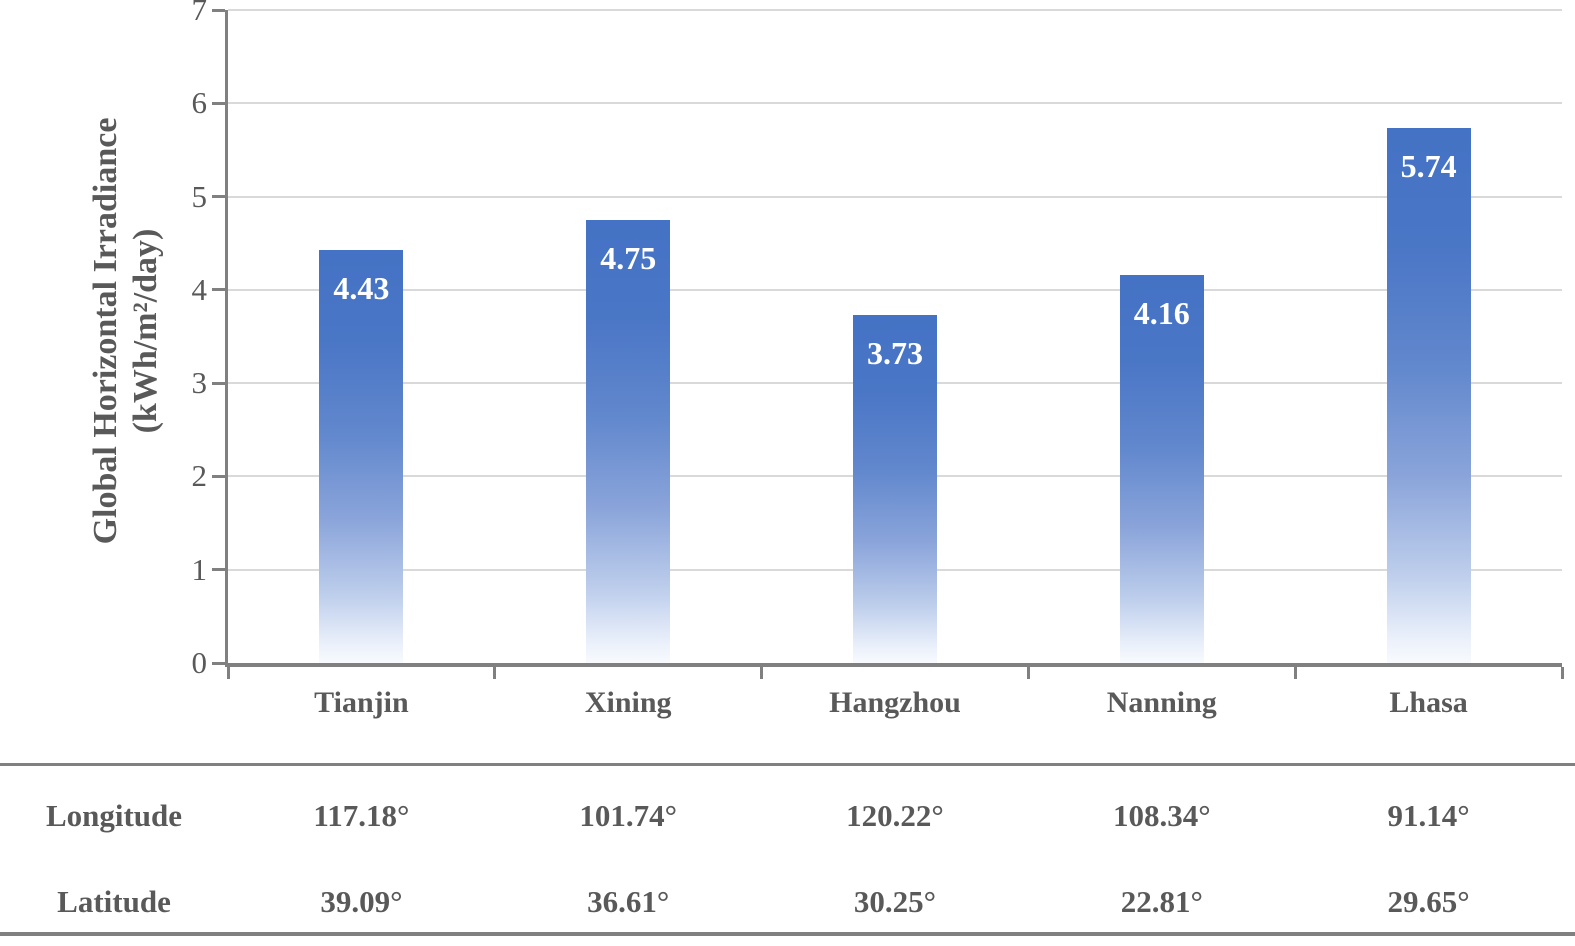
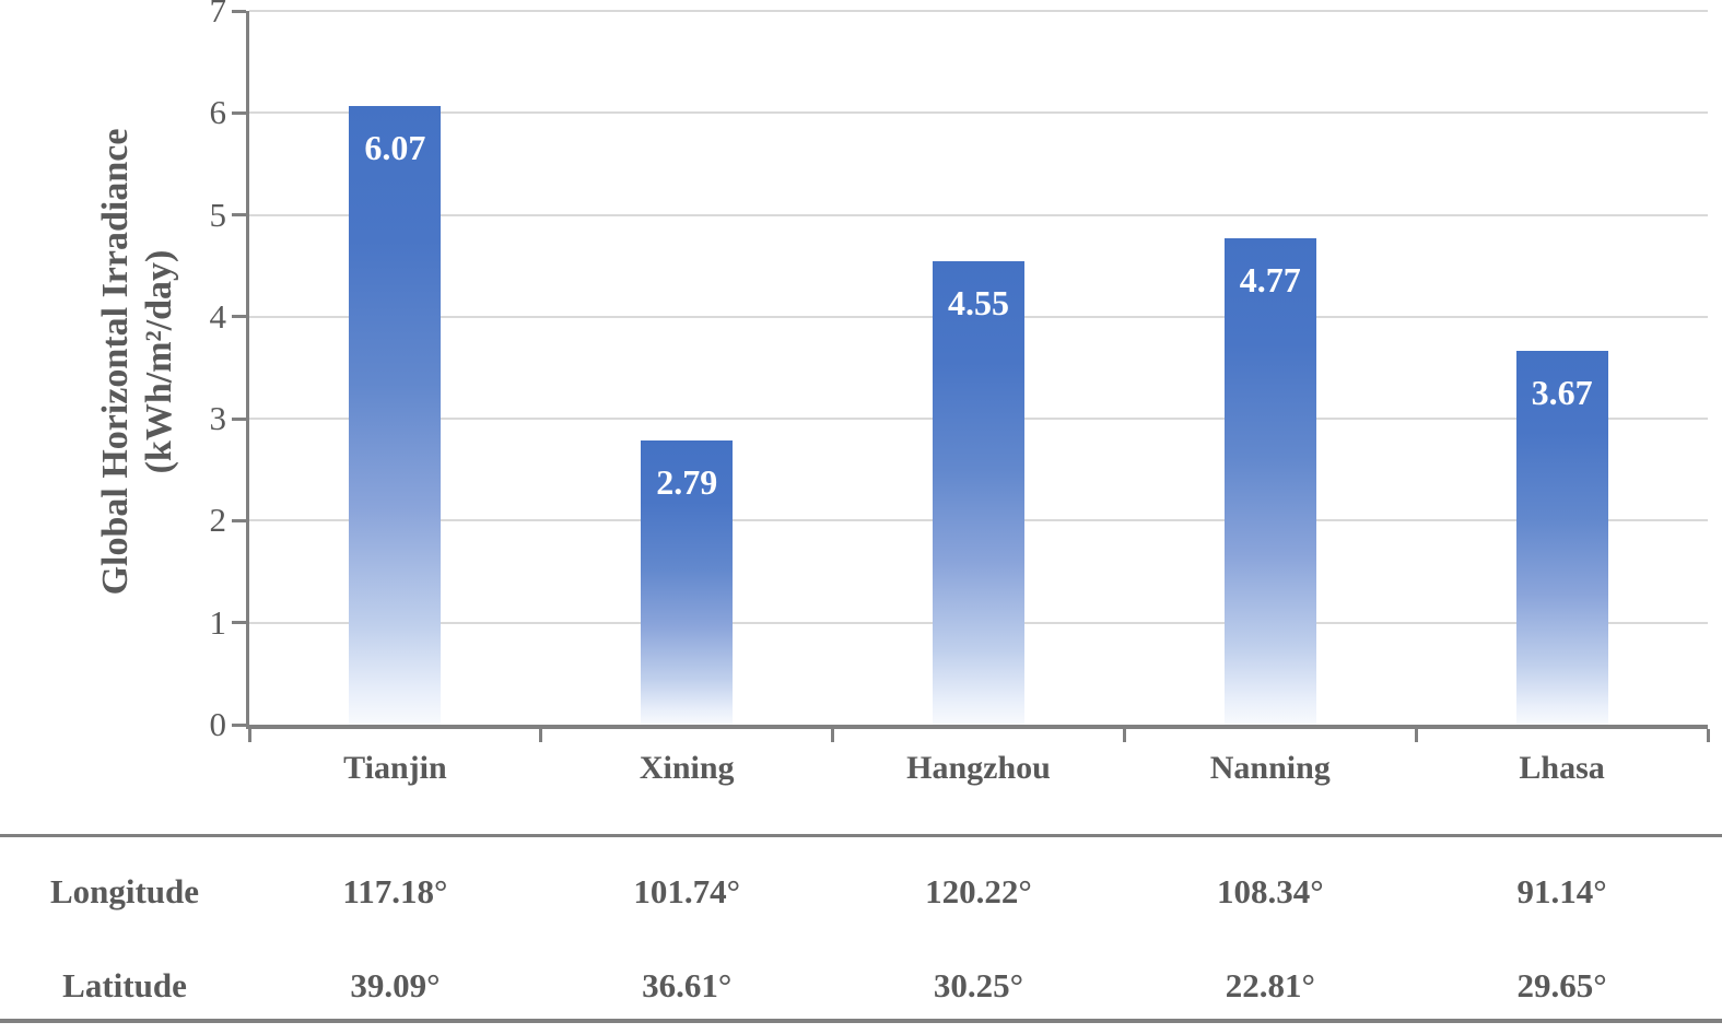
Tianjin: 4.43 -> 6.07
Xining: 4.75 -> 2.79
Hangzhou: 3.73 -> 4.55
Nanning: 4.16 -> 4.77
Lhasa: 5.74 -> 3.67
